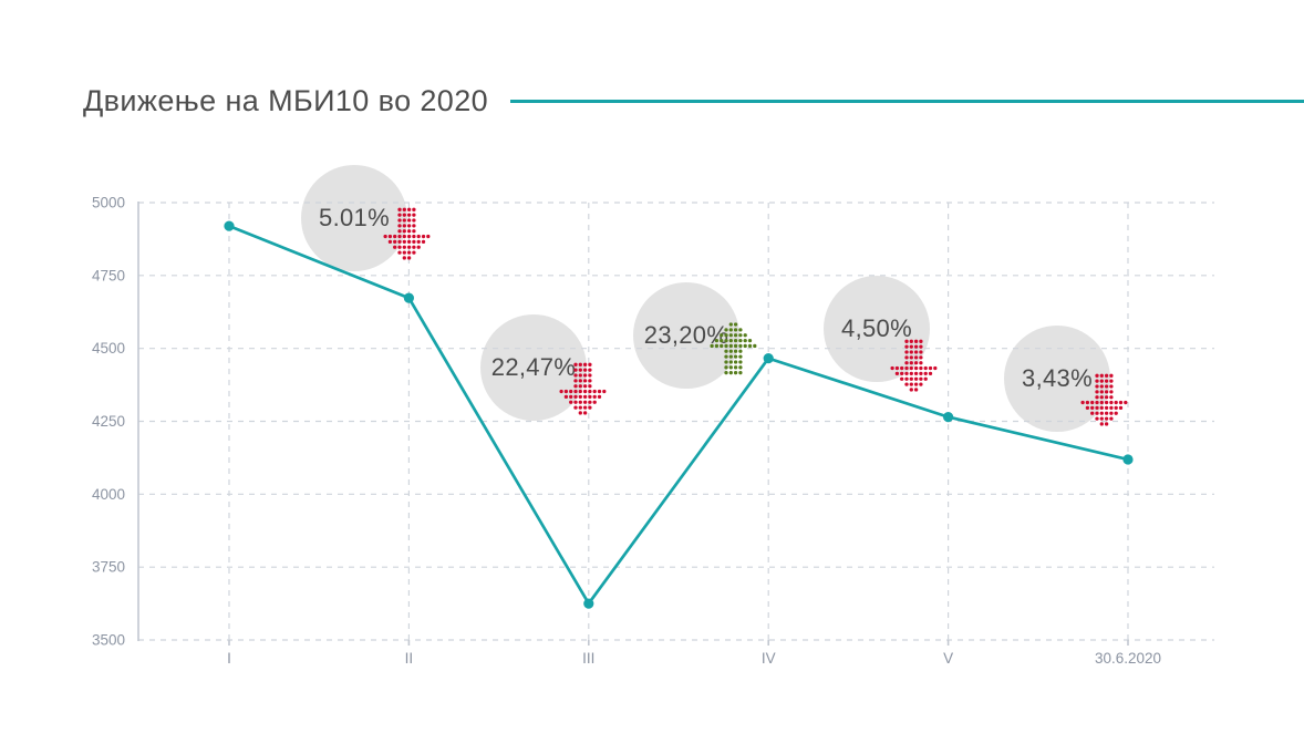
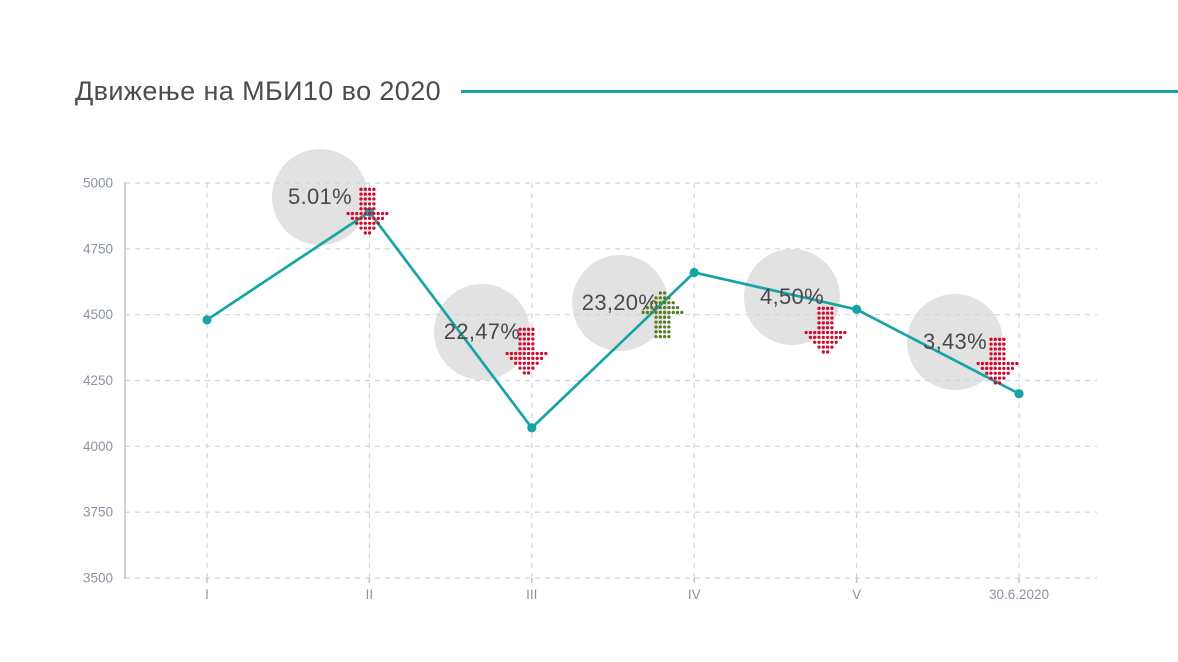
I: 4920 -> 4480
II: 4670 -> 4890
III: 3620 -> 4070
IV: 4470 -> 4660
V: 4260 -> 4520
30.6.2020: 4120 -> 4200
